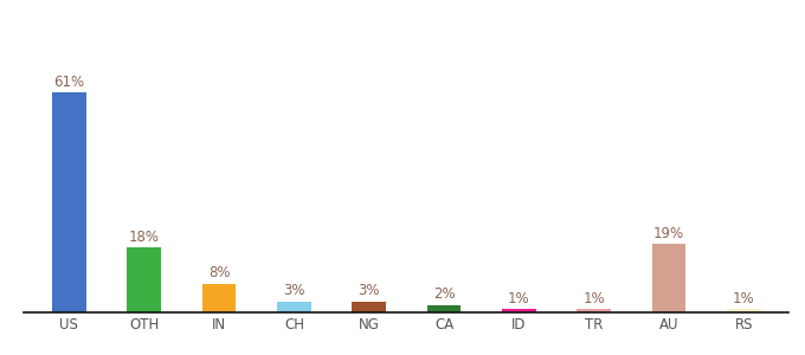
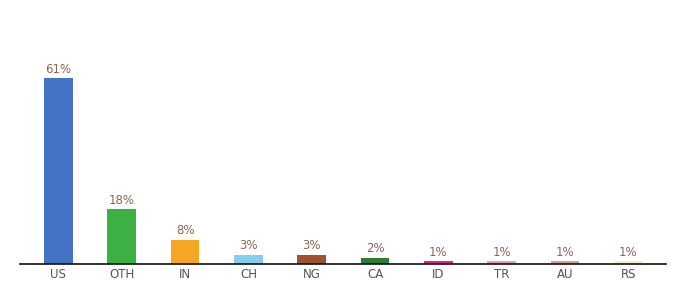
AU: 19% -> 1%
